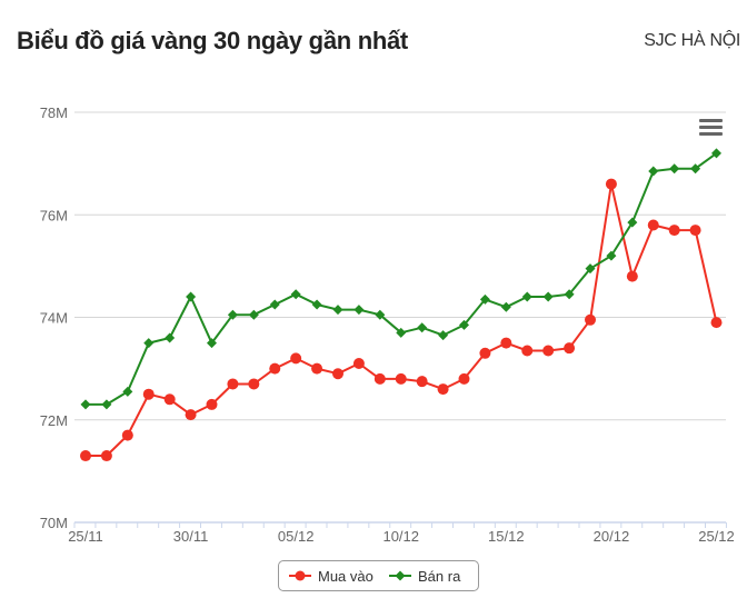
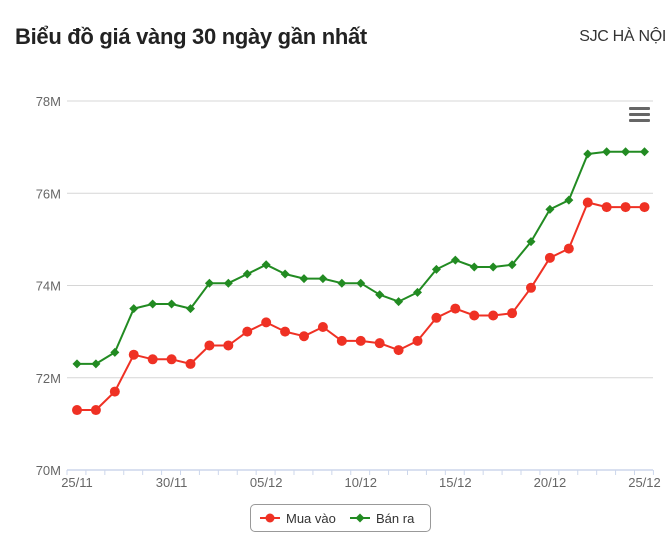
Mua vào/30/11: 72.1M -> 72.4M
Bán ra/30/11: 74.4M -> 73.6M
Bán ra/10/12: 73.7M -> 74.0M
Bán ra/15/12: 74.2M -> 74.5M
Mua vào/20/12: 76.6M -> 74.6M
Bán ra/20/12: 75.2M -> 75.7M
Mua vào/25/12: 73.9M -> 75.7M
Bán ra/25/12: 77.2M -> 76.9M
